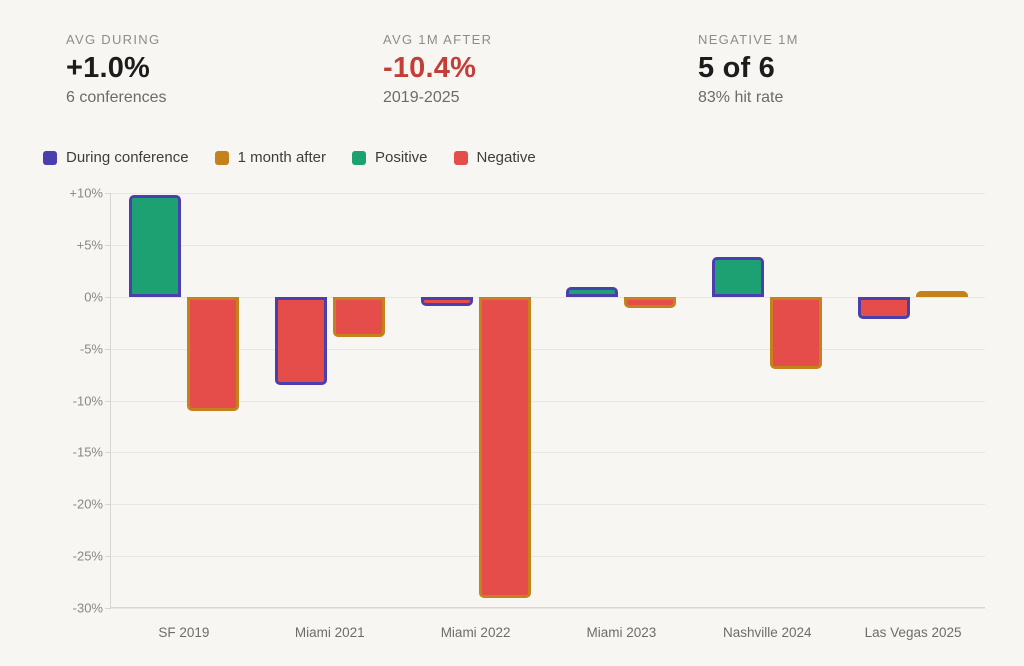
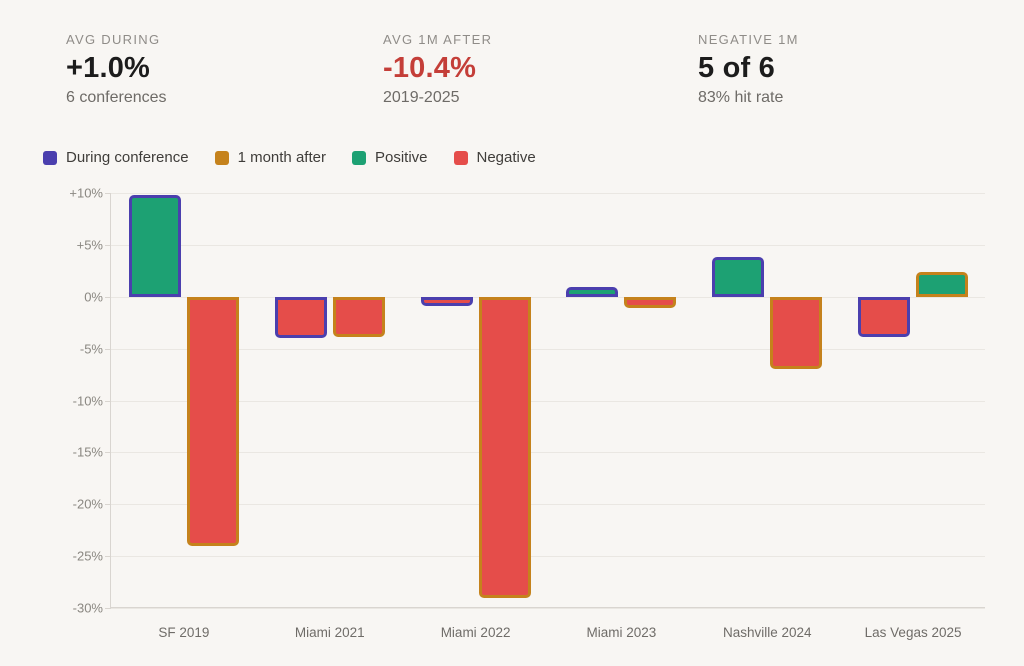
1 month after/SF 2019: -11.0% -> -24.0%
During conference/Miami 2021: -8.5% -> -4.0%
During conference/Las Vegas 2025: -2.1% -> -3.9%
1 month after/Las Vegas 2025: 0.6% -> 2.4%
